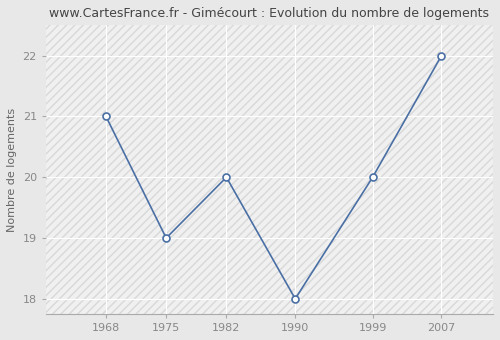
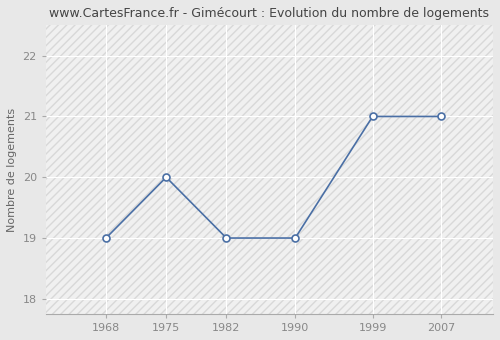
1968: 21 -> 19
1975: 19 -> 20
1982: 20 -> 19
1990: 18 -> 19
1999: 20 -> 21
2007: 22 -> 21
